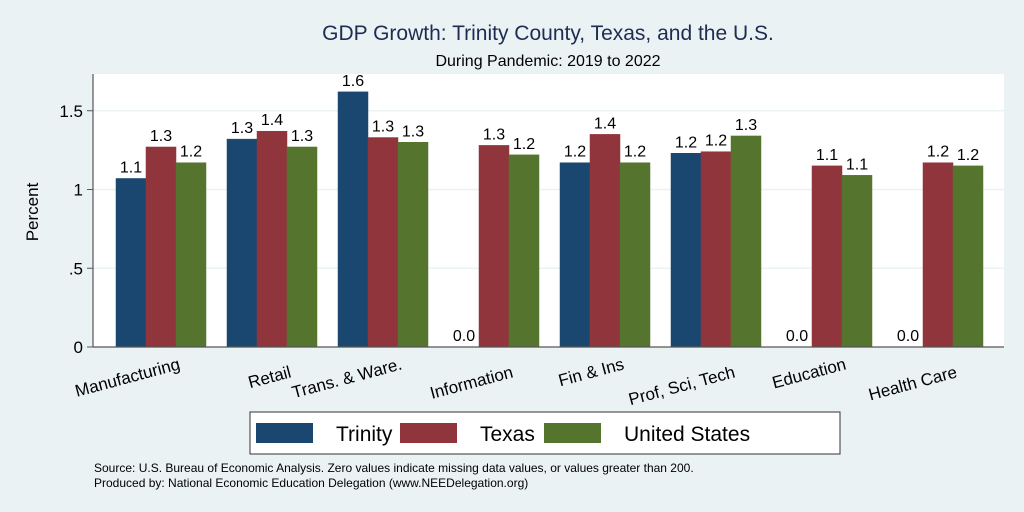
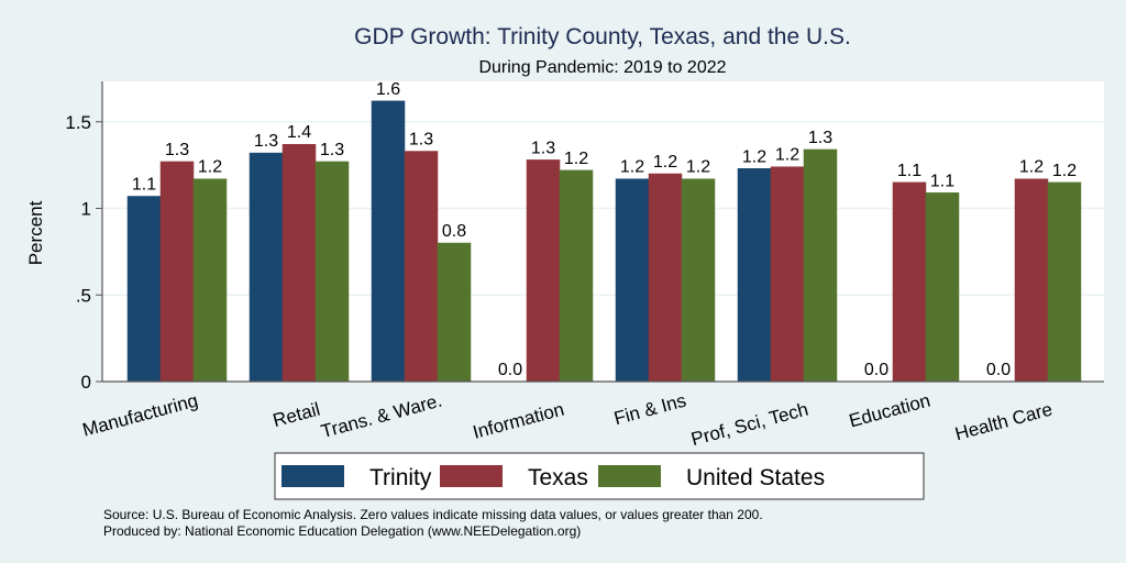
United States/Trans. & Ware.: 1.3 -> 0.8
Texas/Fin & Ins: 1.4 -> 1.2
